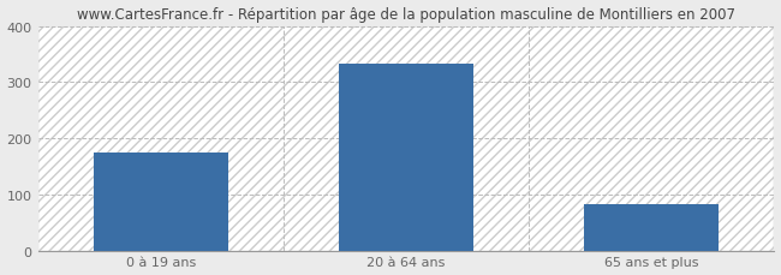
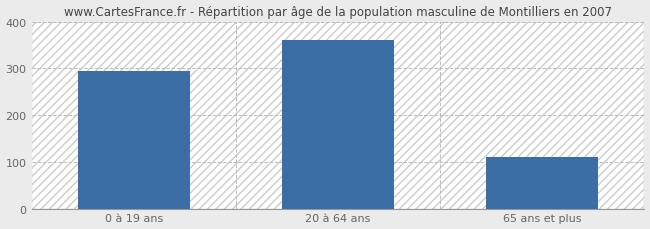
0 à 19 ans: 175 -> 295
20 à 64 ans: 333 -> 360
65 ans et plus: 82 -> 110
